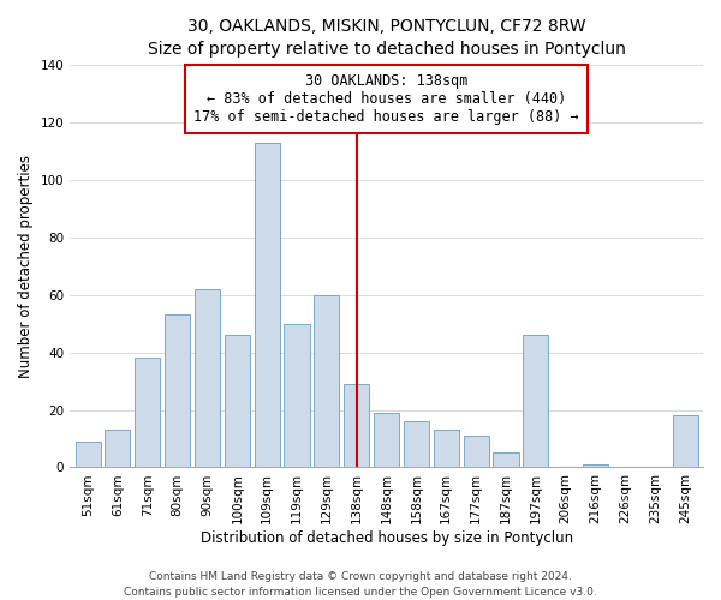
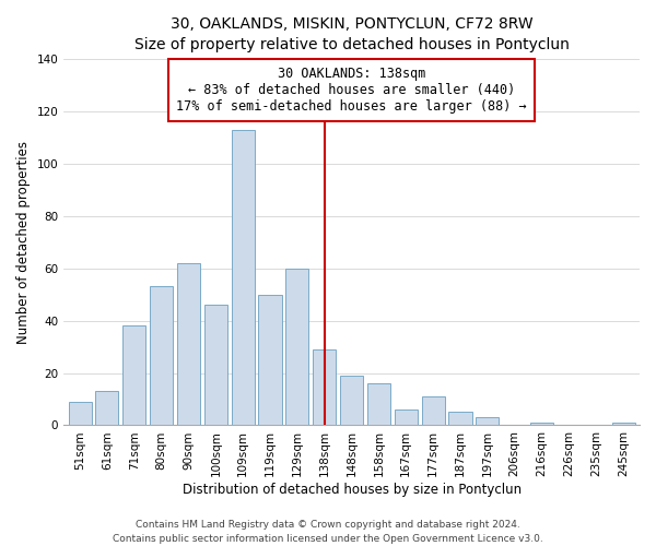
167sqm: 13 -> 6
197sqm: 46 -> 3
245sqm: 18 -> 1
